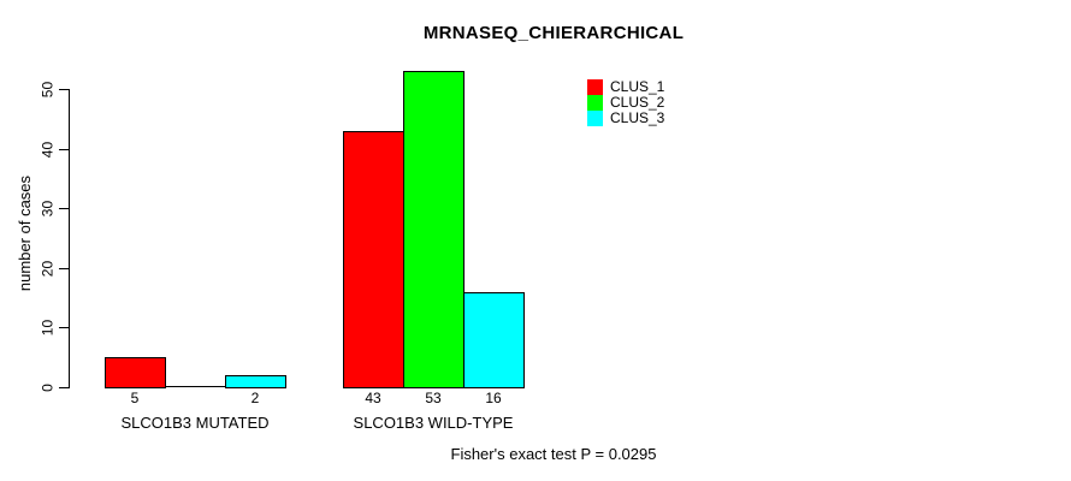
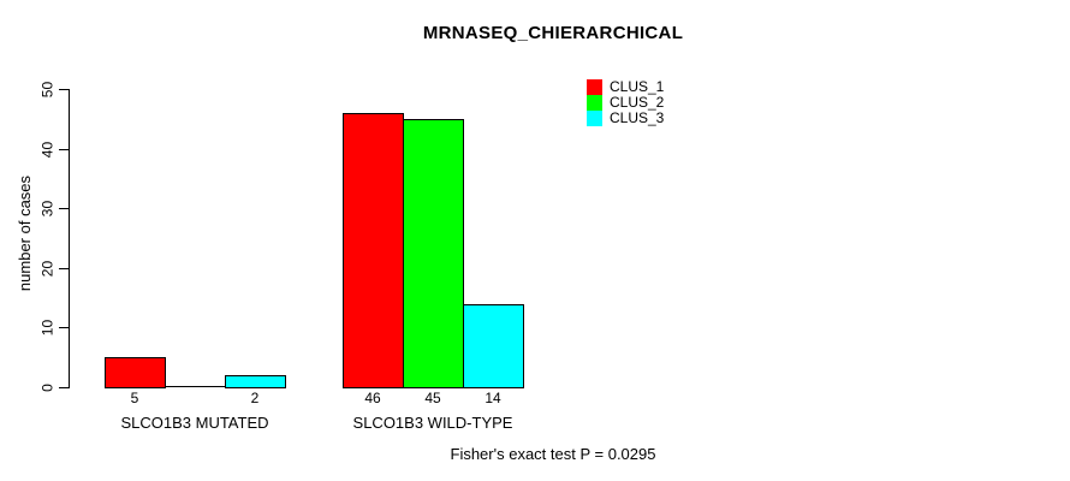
CLUS_1/SLCO1B3 WILD-TYPE: 43 -> 46
CLUS_2/SLCO1B3 WILD-TYPE: 53 -> 45
CLUS_3/SLCO1B3 WILD-TYPE: 16 -> 14
